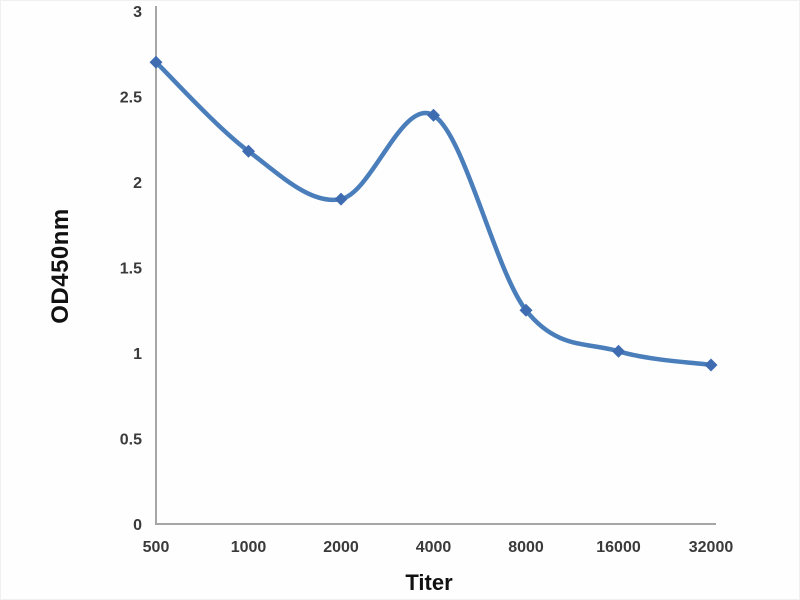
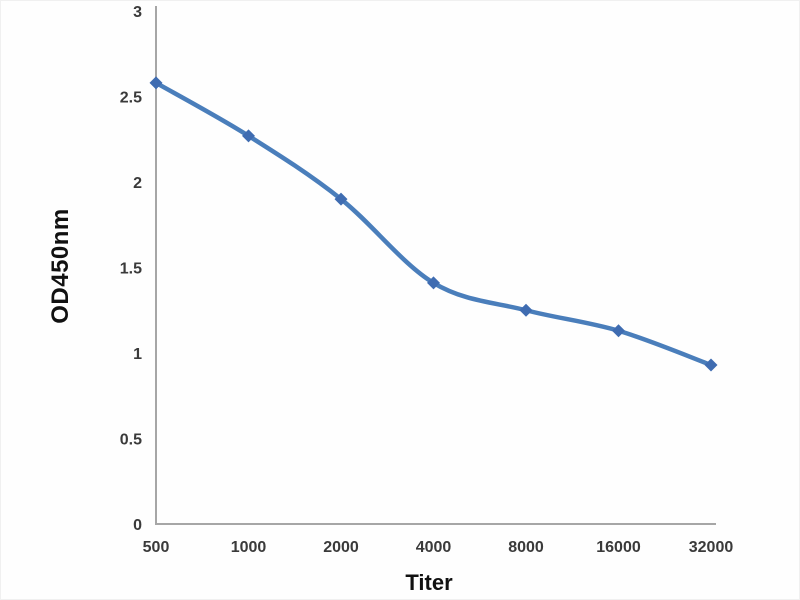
500: 2.70 -> 2.58
1000: 2.18 -> 2.27
4000: 2.39 -> 1.41
16000: 1.01 -> 1.13
